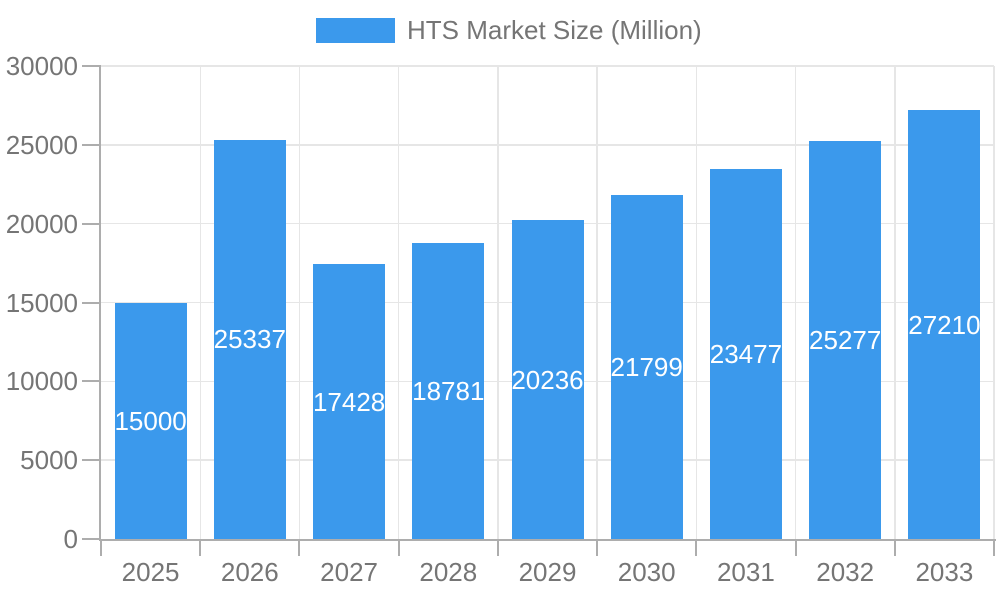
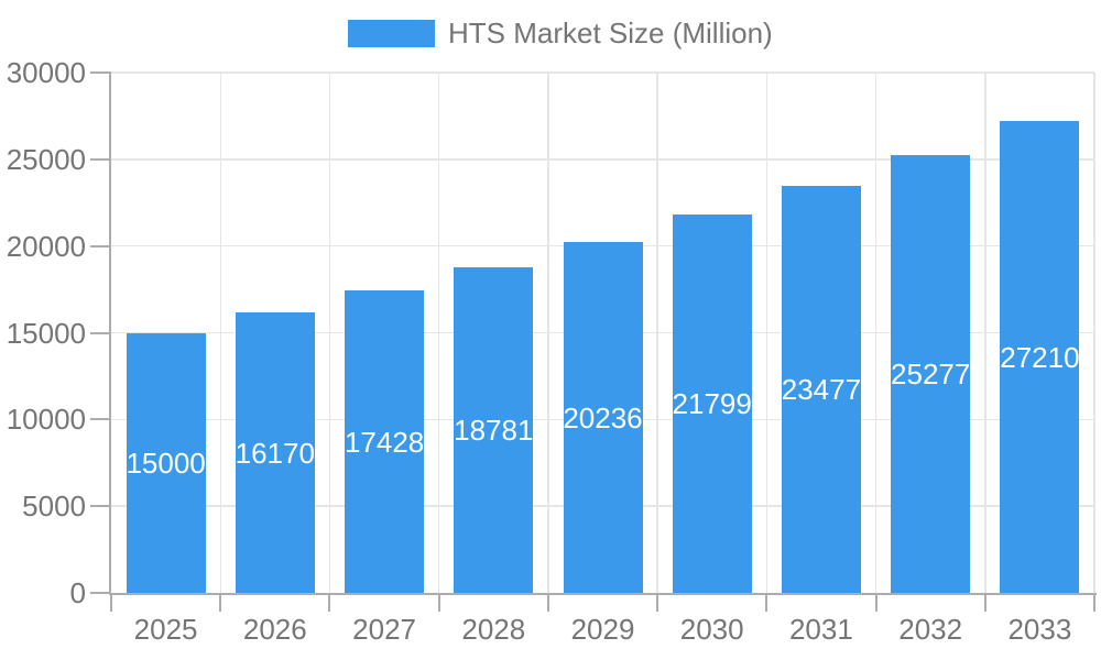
2026: 25337 -> 16170
